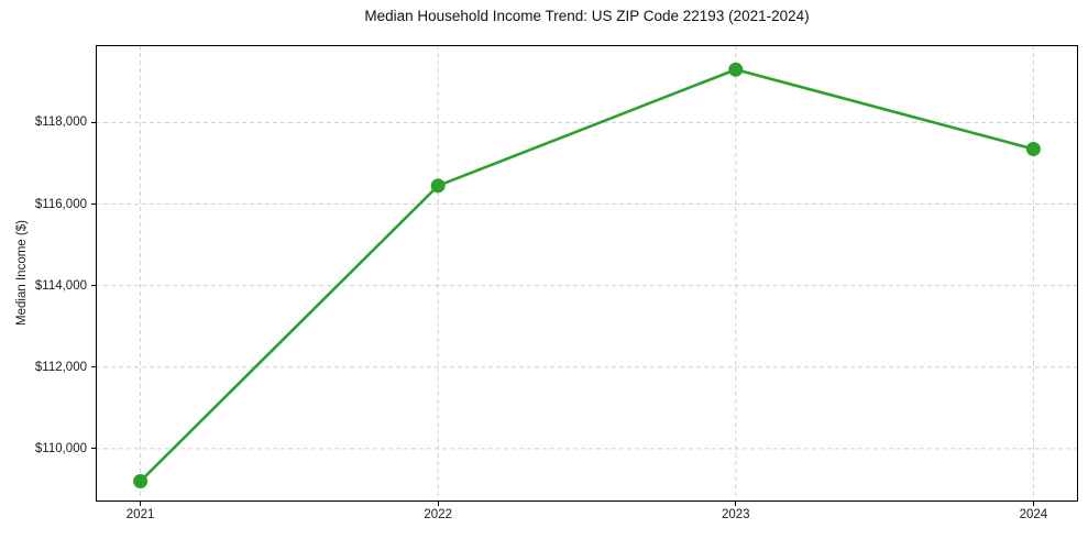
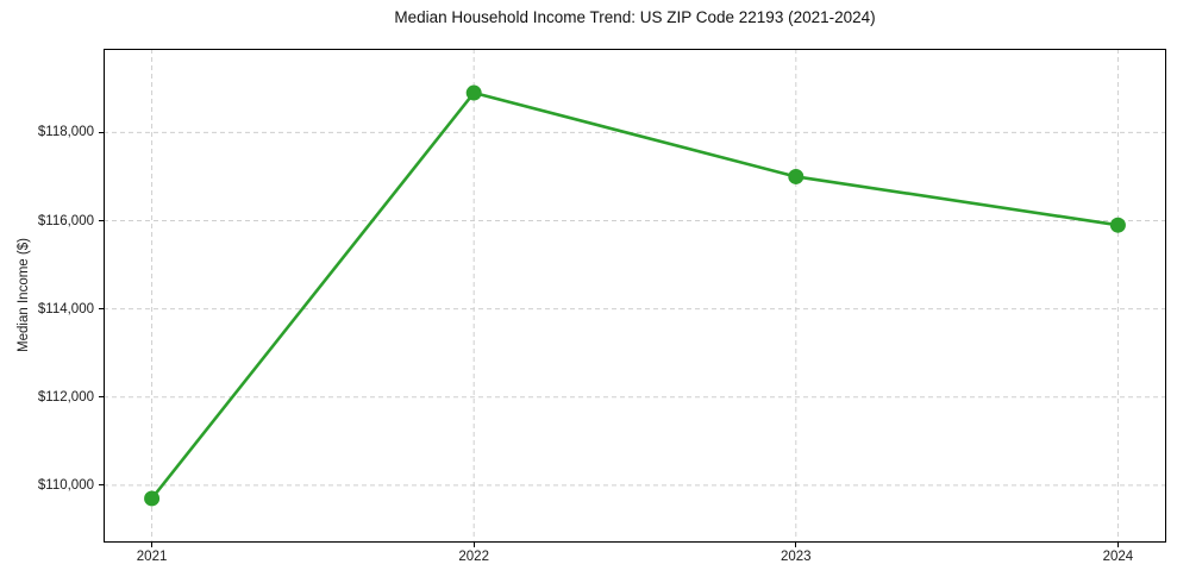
2021: $109200 -> $109700
2022: $116400 -> $118900
2023: $119300 -> $117000
2024: $117400 -> $115900
